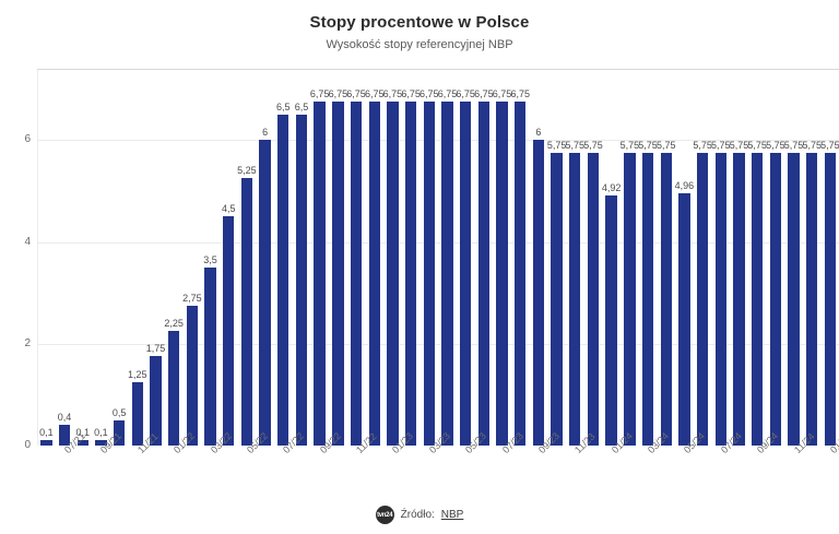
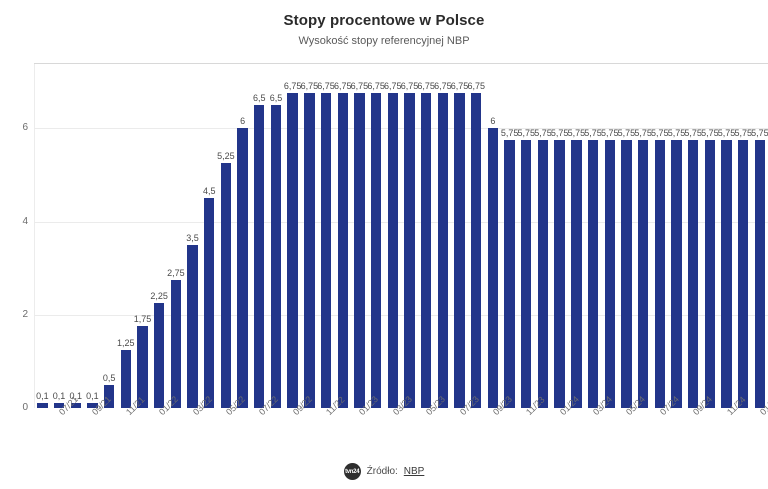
07/21: 0,4 -> 0,1
01/24: 4,92 -> 5,75
05/24: 4,96 -> 5,75
